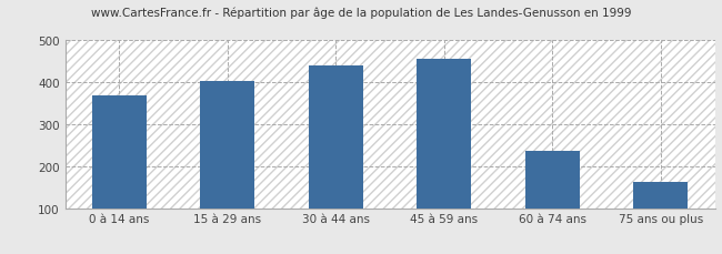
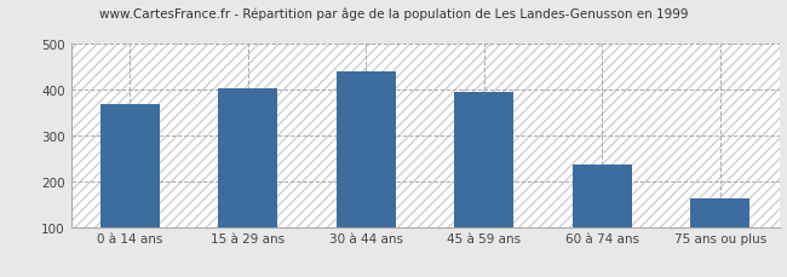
45 à 59 ans: 455 -> 395
